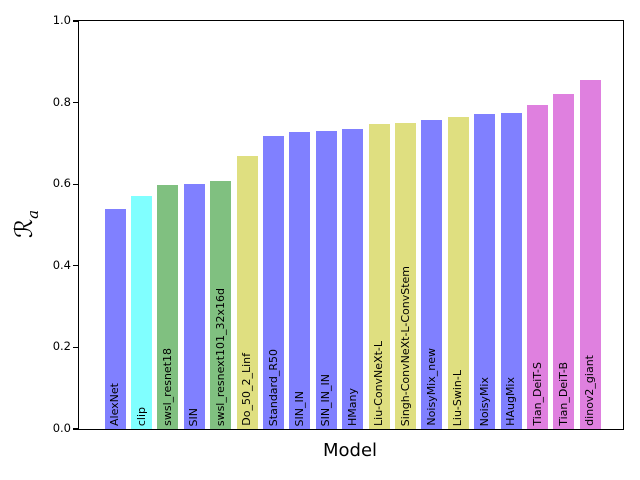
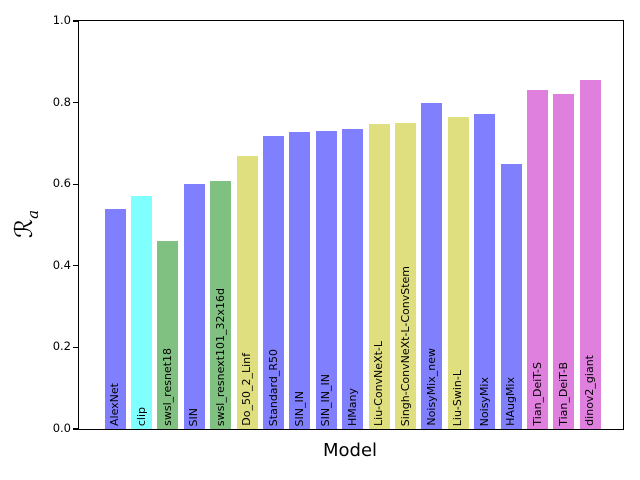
swsl_resnet18: 0.60 -> 0.46
NoisyMix_new: 0.76 -> 0.80
HAugMix: 0.78 -> 0.65
Tian_DeiT-S: 0.79 -> 0.83
